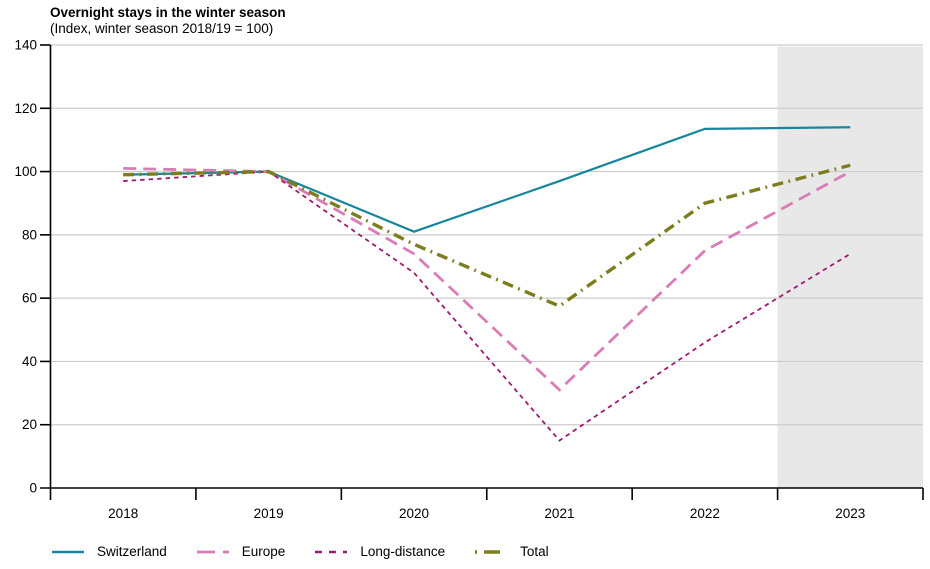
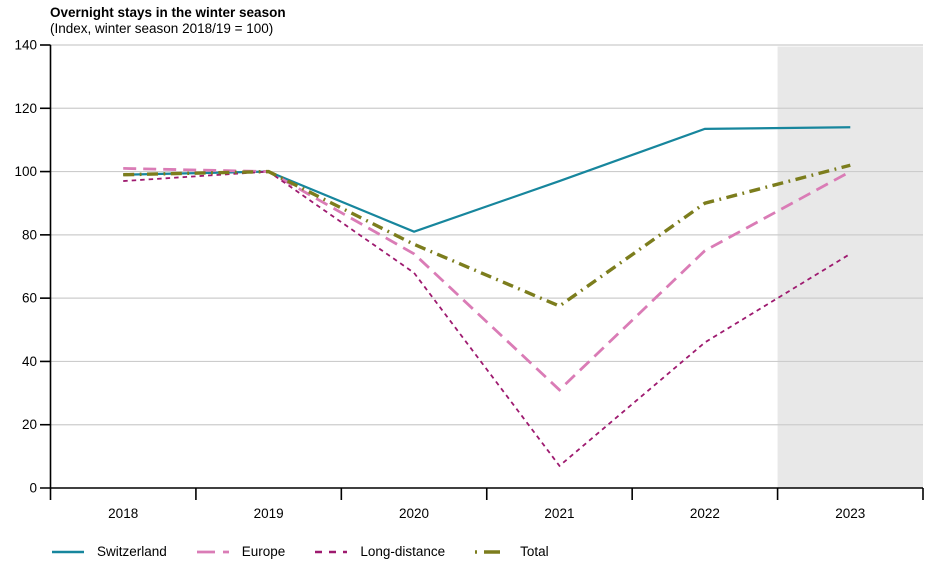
Long-distance/2021: 15 -> 7
